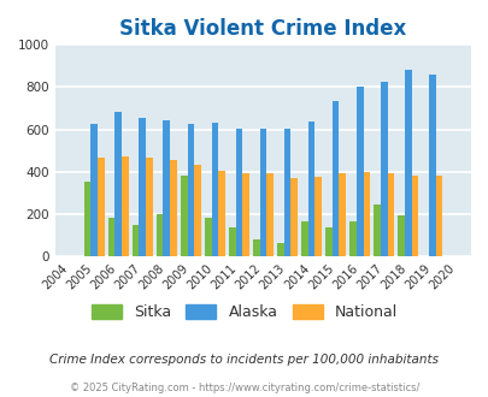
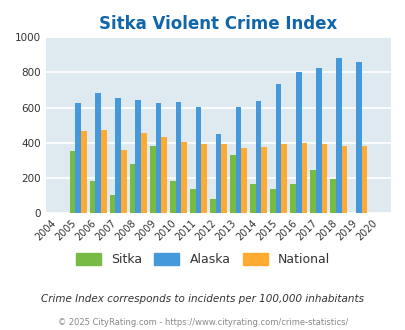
Sitka/2007: 150 -> 100
National/2007: 460 -> 360
Sitka/2008: 200 -> 280
Alaska/2012: 600 -> 450
Sitka/2013: 60 -> 330
